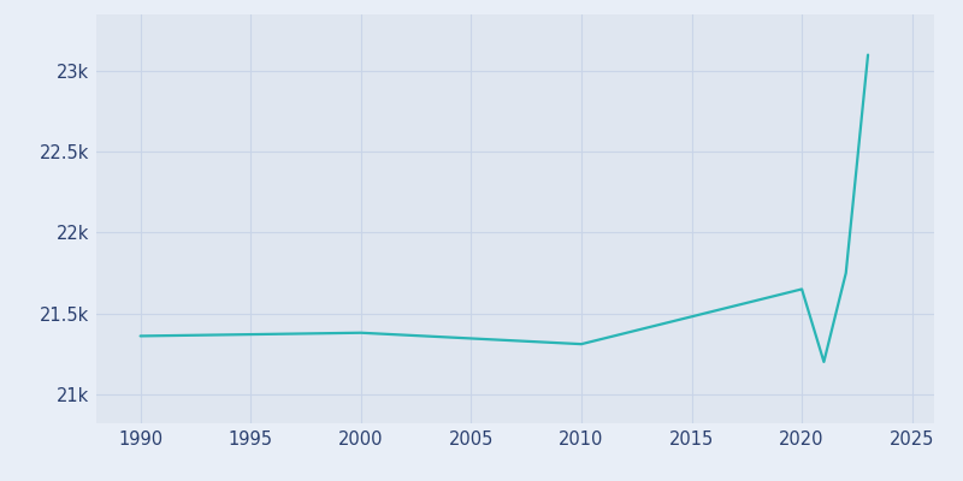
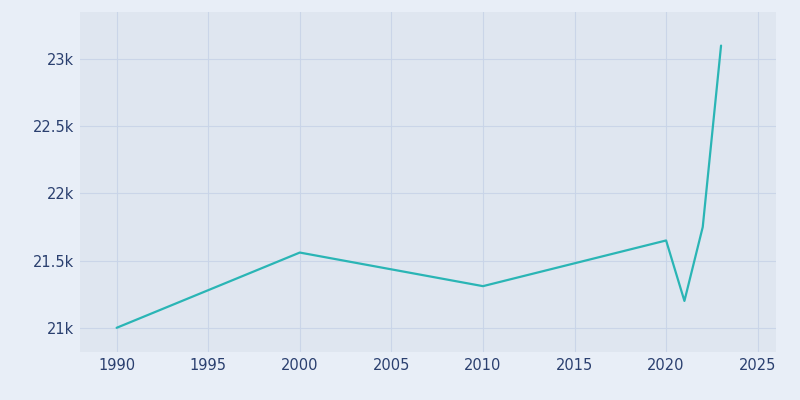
1990: 21.36k -> 21.00k
2000: 21.38k -> 21.56k
